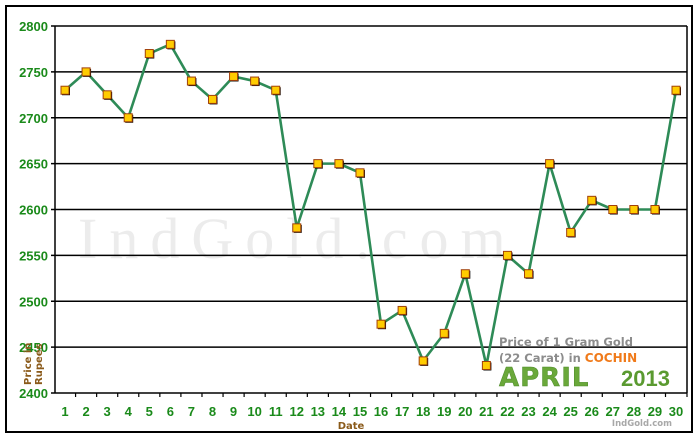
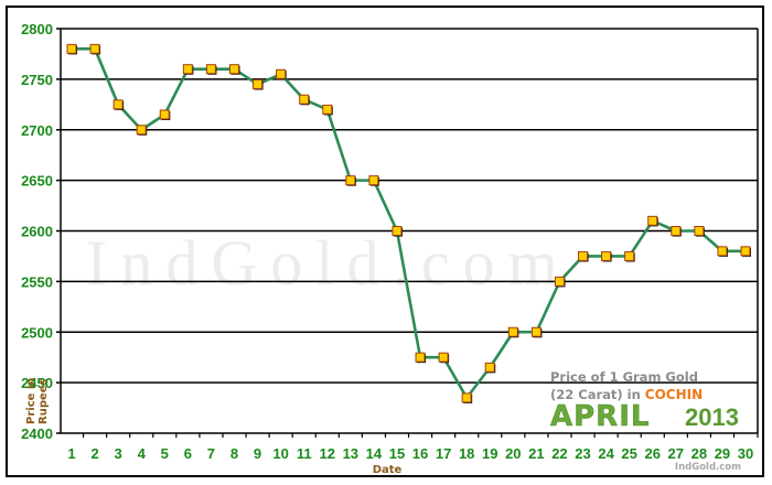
1: 2730 -> 2780
2: 2750 -> 2780
5: 2770 -> 2720
6: 2780 -> 2760
7: 2740 -> 2760
8: 2720 -> 2760
10: 2740 -> 2760
12: 2580 -> 2720
15: 2640 -> 2600
17: 2490 -> 2480
20: 2530 -> 2500
21: 2430 -> 2500
23: 2530 -> 2580
24: 2650 -> 2580
29: 2600 -> 2580
30: 2730 -> 2580
